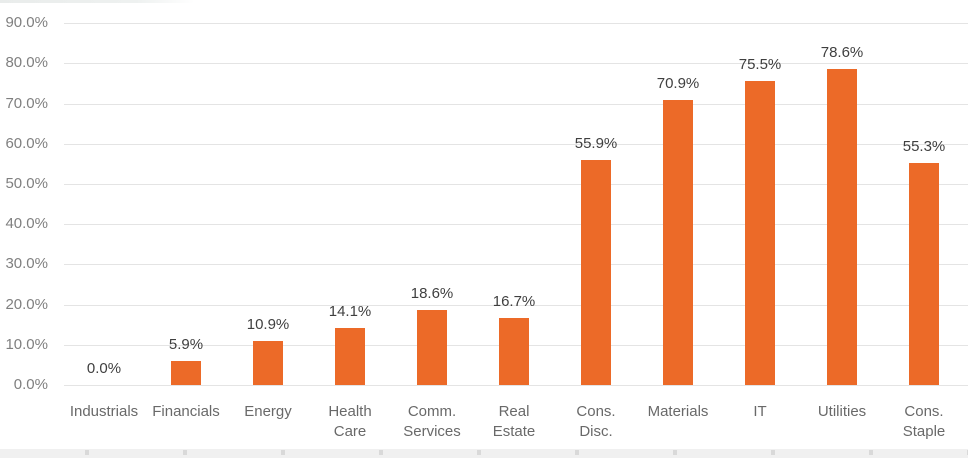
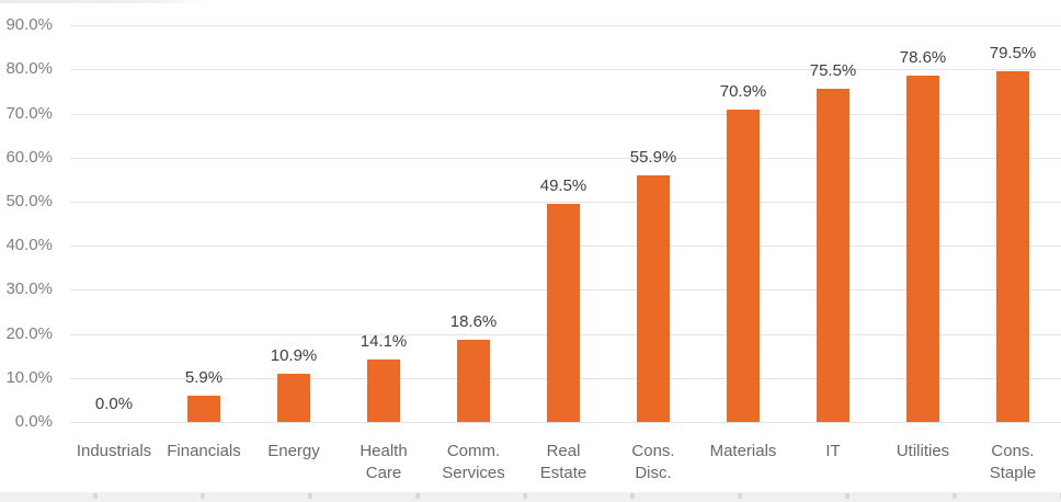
Real Estate: 16.7% -> 49.5%
Cons. Staple: 55.3% -> 79.5%
